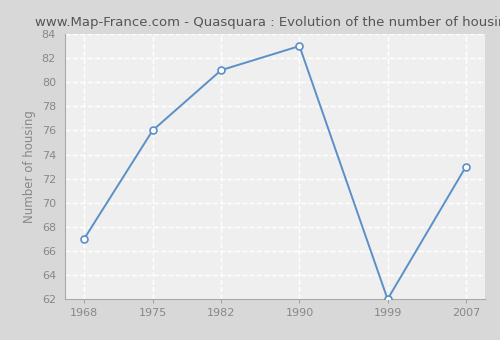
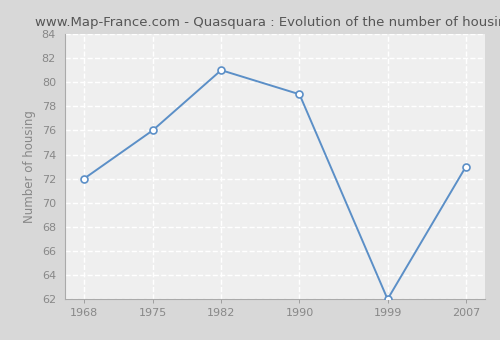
1968: 67 -> 72
1990: 83 -> 79
